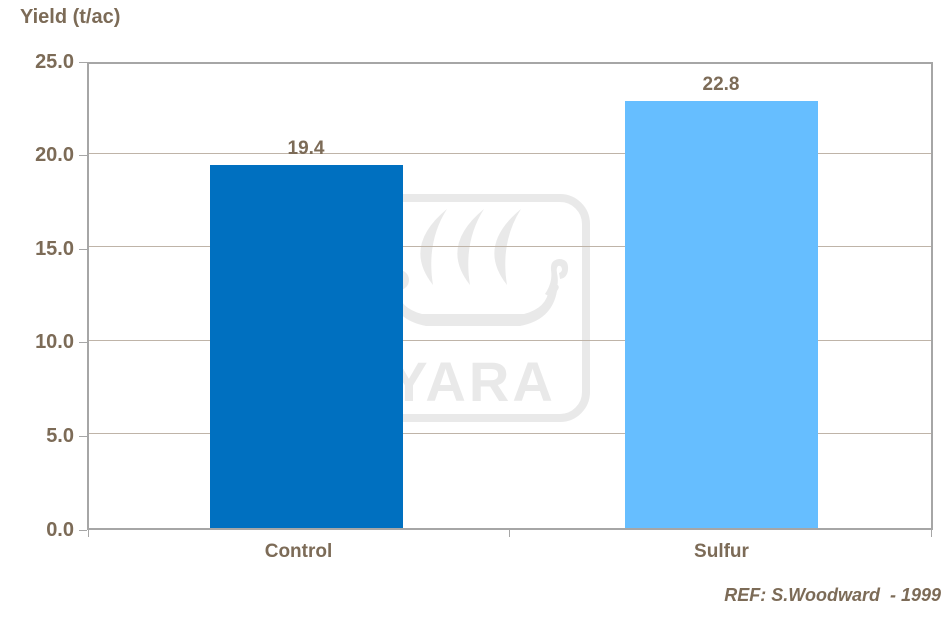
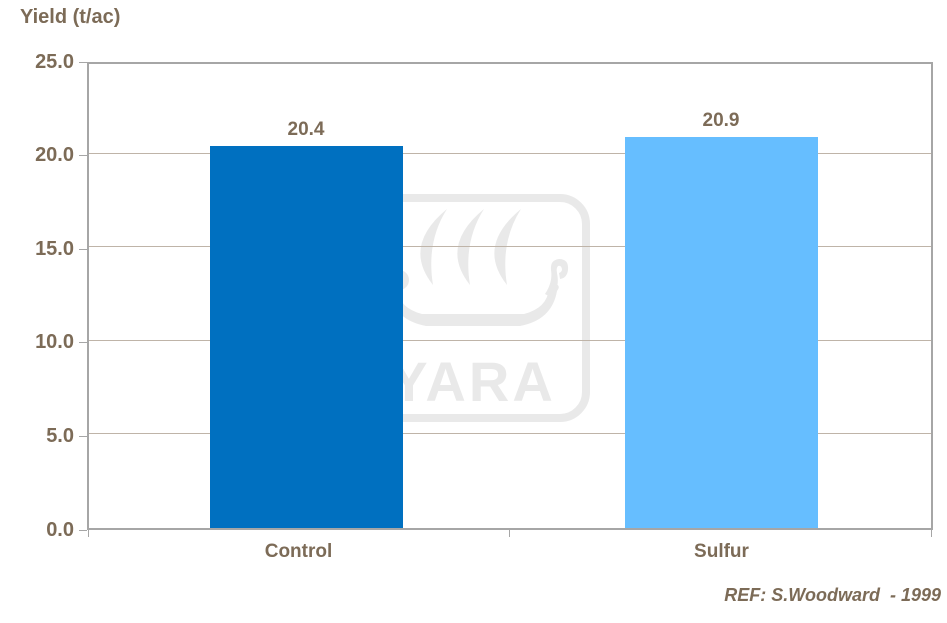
Control: 19.4 -> 20.4
Sulfur: 22.8 -> 20.9
